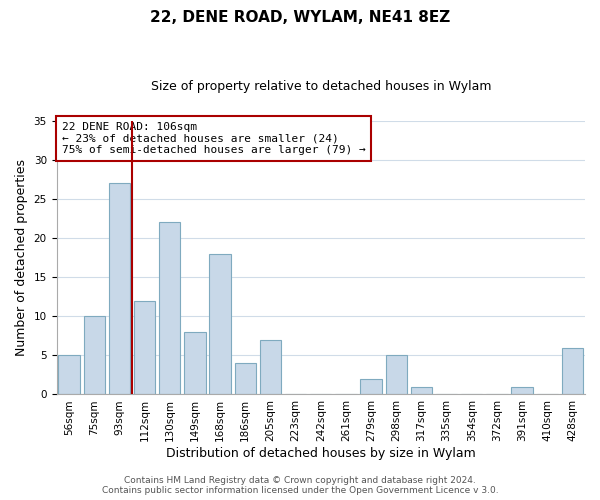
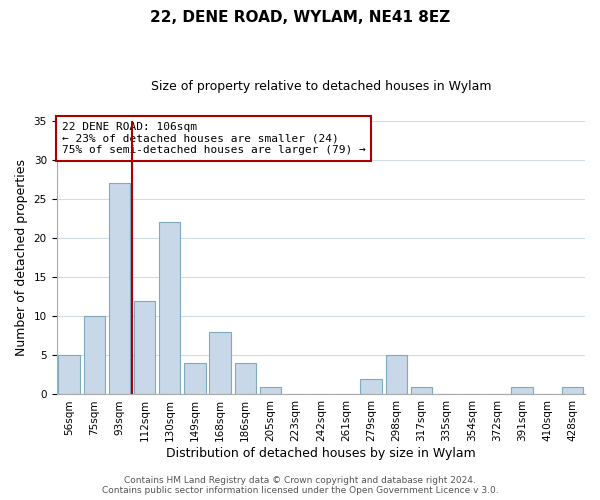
149sqm: 8 -> 4
168sqm: 18 -> 8
205sqm: 7 -> 1
428sqm: 6 -> 1
